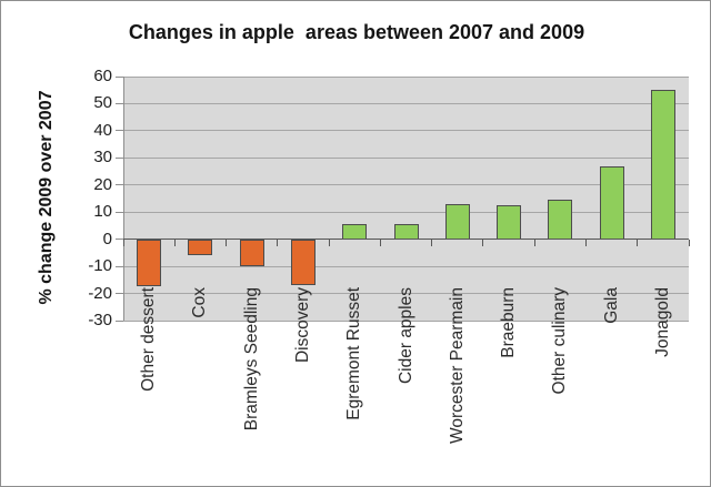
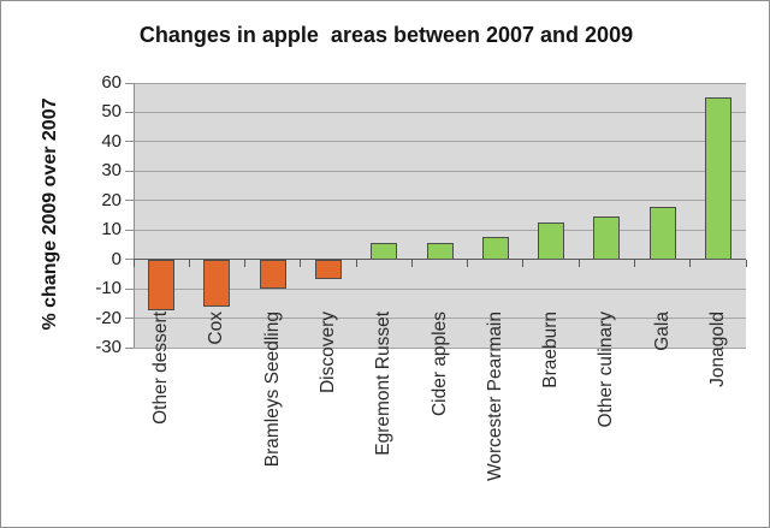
Cox: -6 -> -16
Discovery: -17 -> -6
Worcester Pearmain: 13 -> 8
Gala: 27 -> 18
